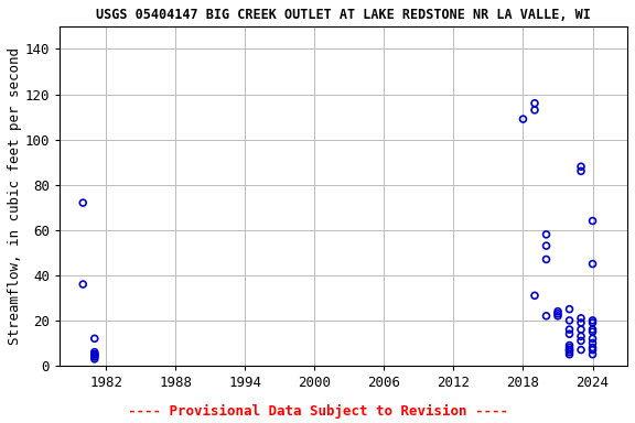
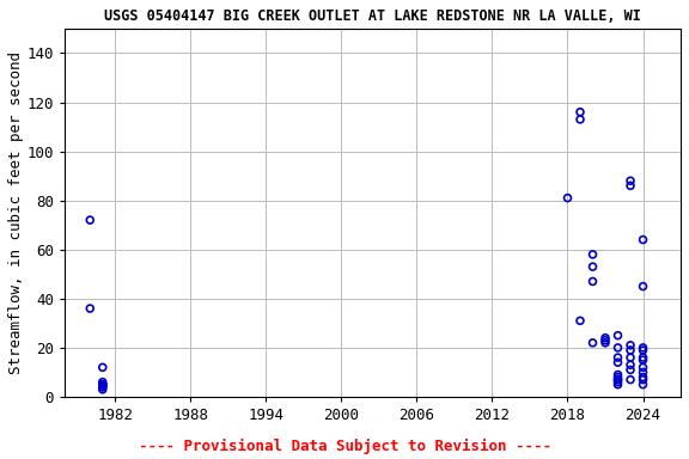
2018: 109 -> 81
